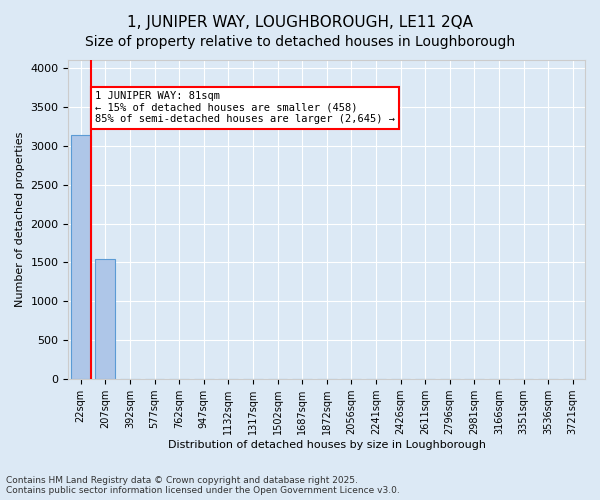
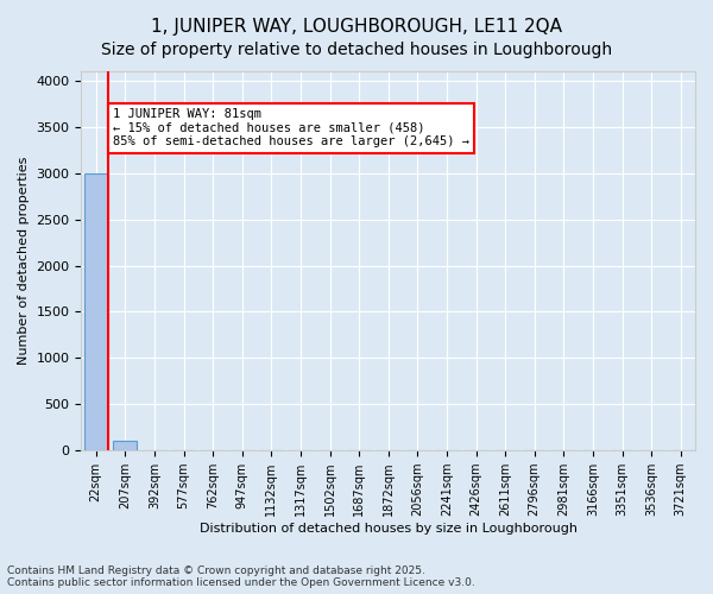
22sqm: 3140 -> 3000
207sqm: 1540 -> 100
